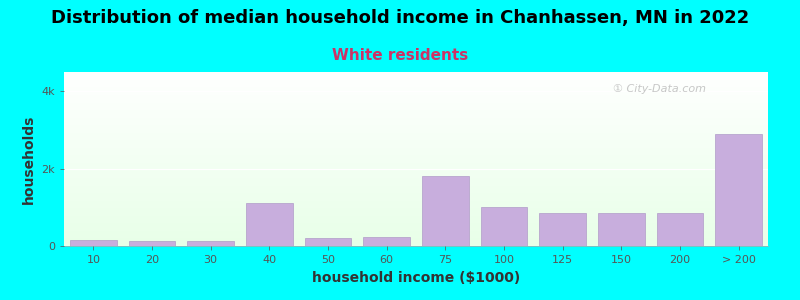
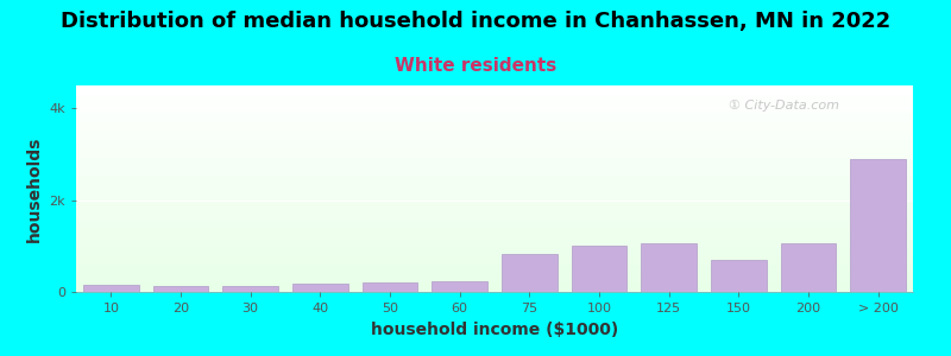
40: 1.10k -> 0.18k
75: 1.80k -> 0.82k
125: 0.85k -> 1.06k
150: 0.85k -> 0.70k
200: 0.85k -> 1.05k
